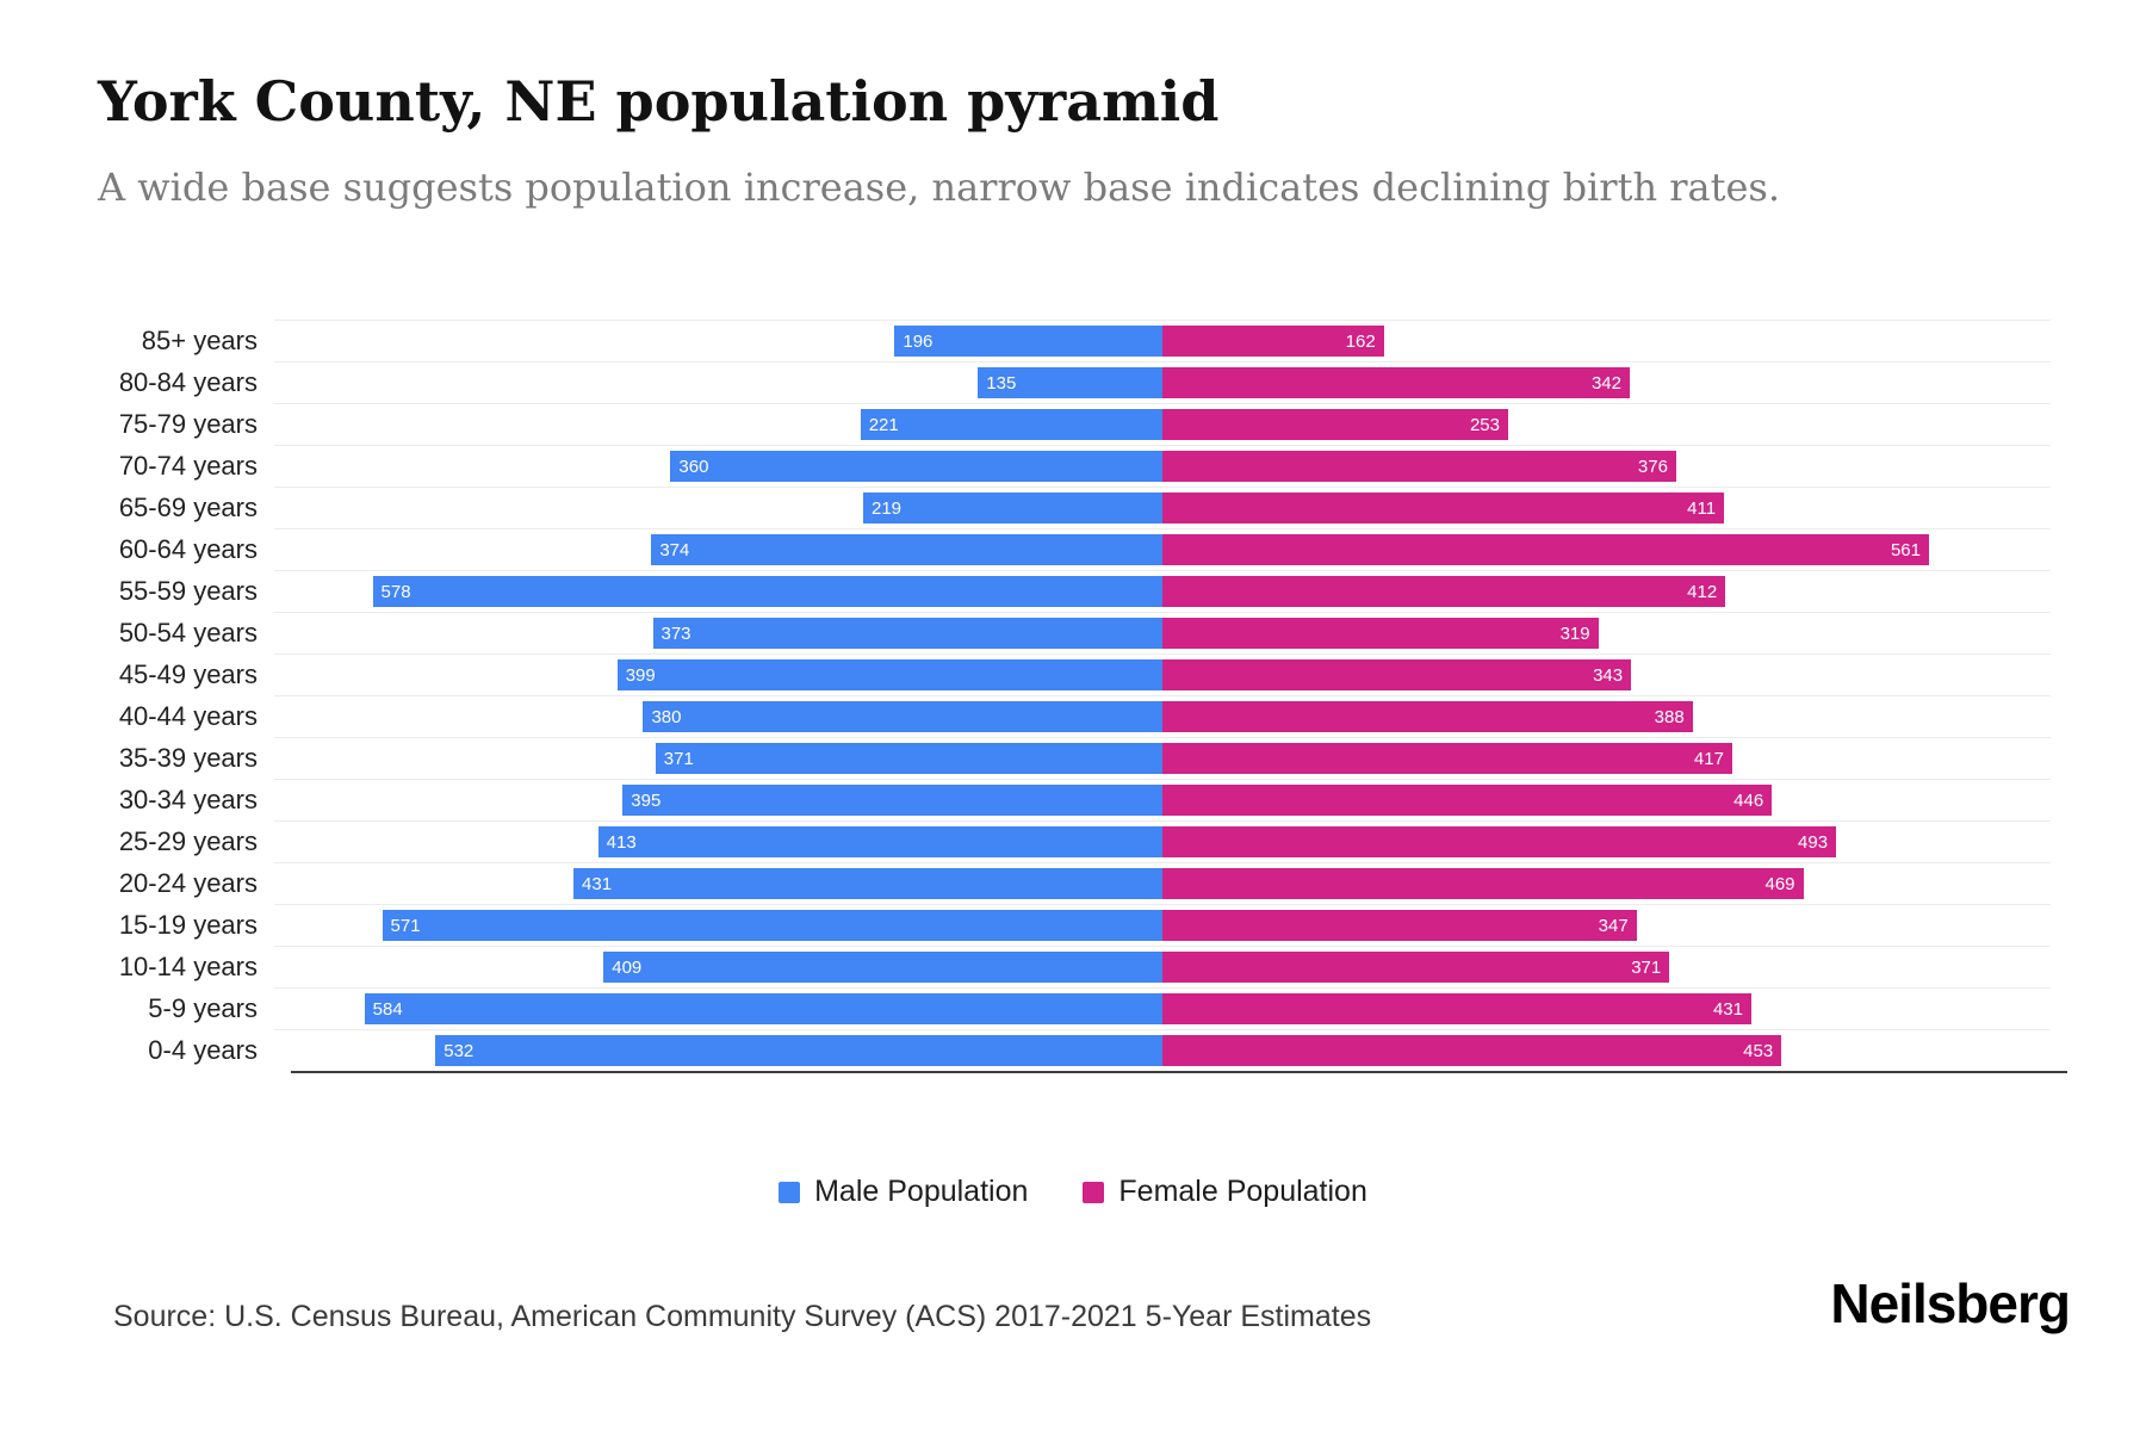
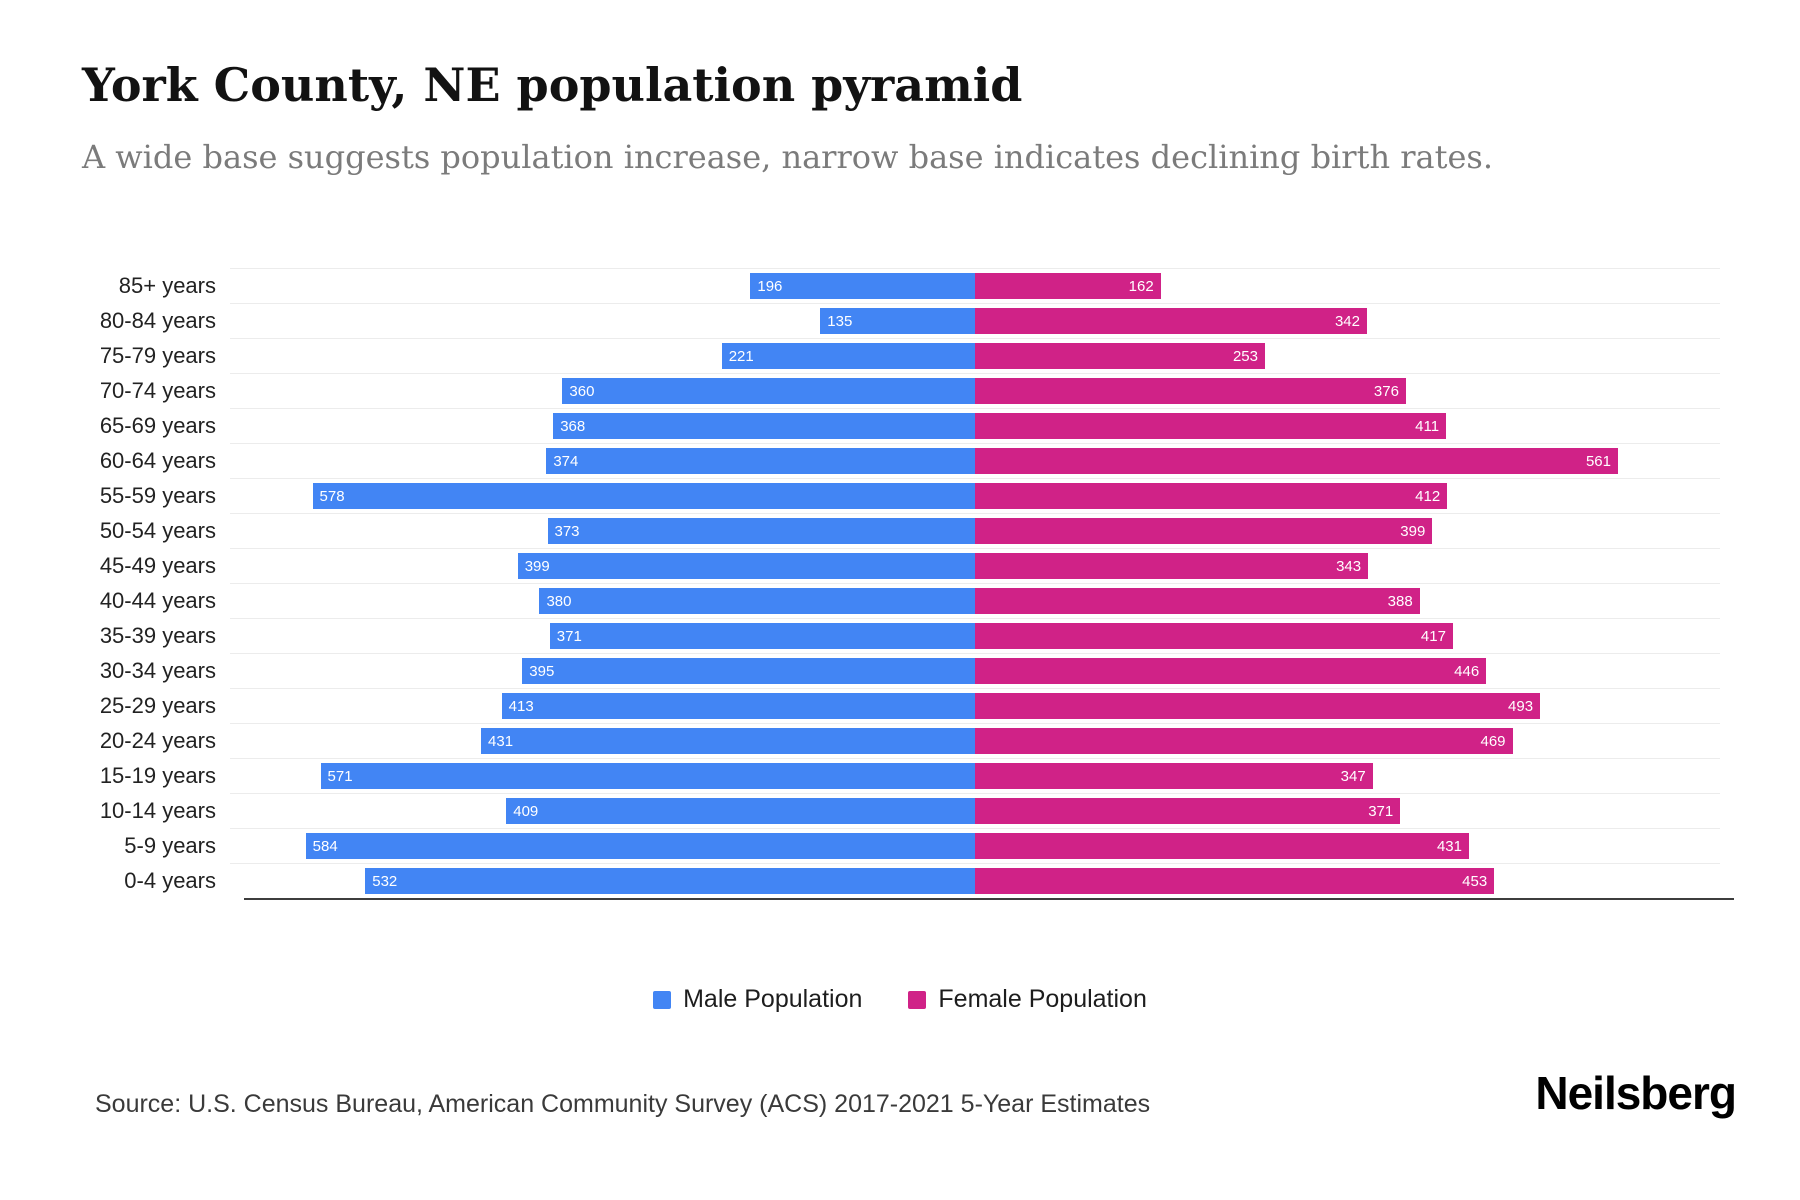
Male Population/65-69 years: 219 -> 368
Female Population/50-54 years: 319 -> 399
